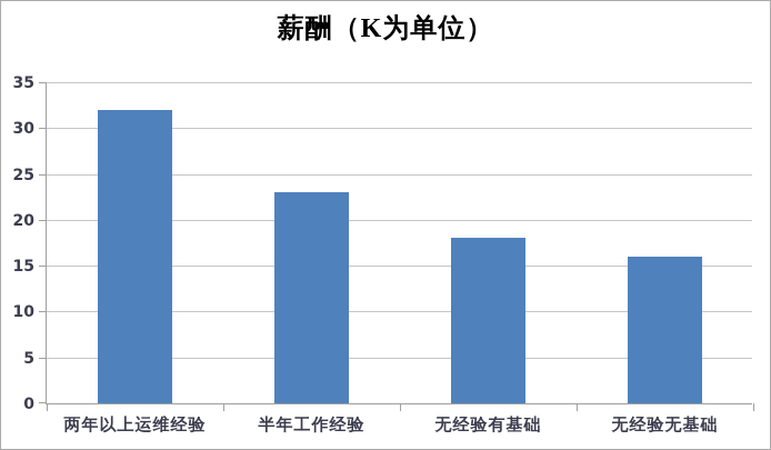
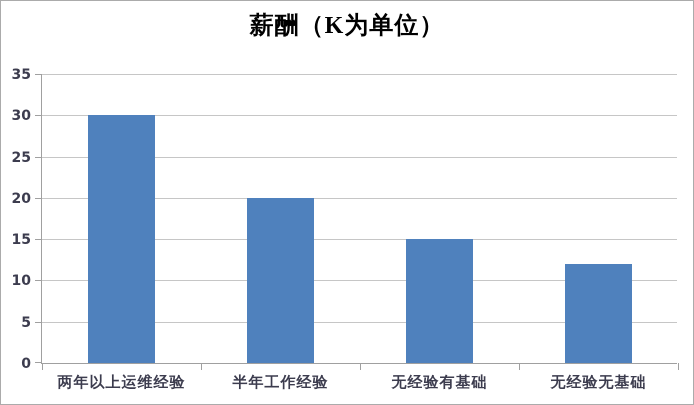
两年以上运维经验: 32 -> 30
半年工作经验: 23 -> 20
无经验有基础: 18 -> 15
无经验无基础: 16 -> 12
